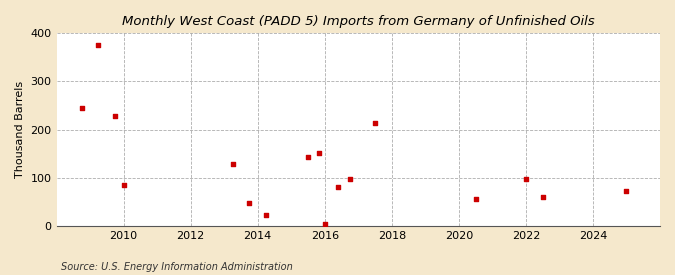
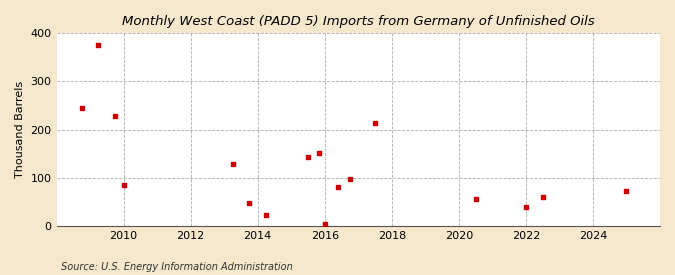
2022: 97 -> 40
